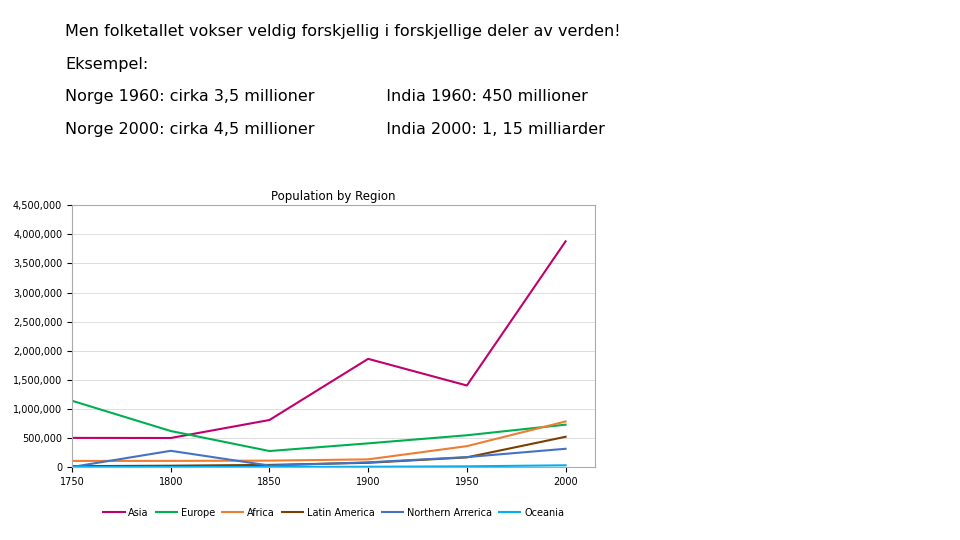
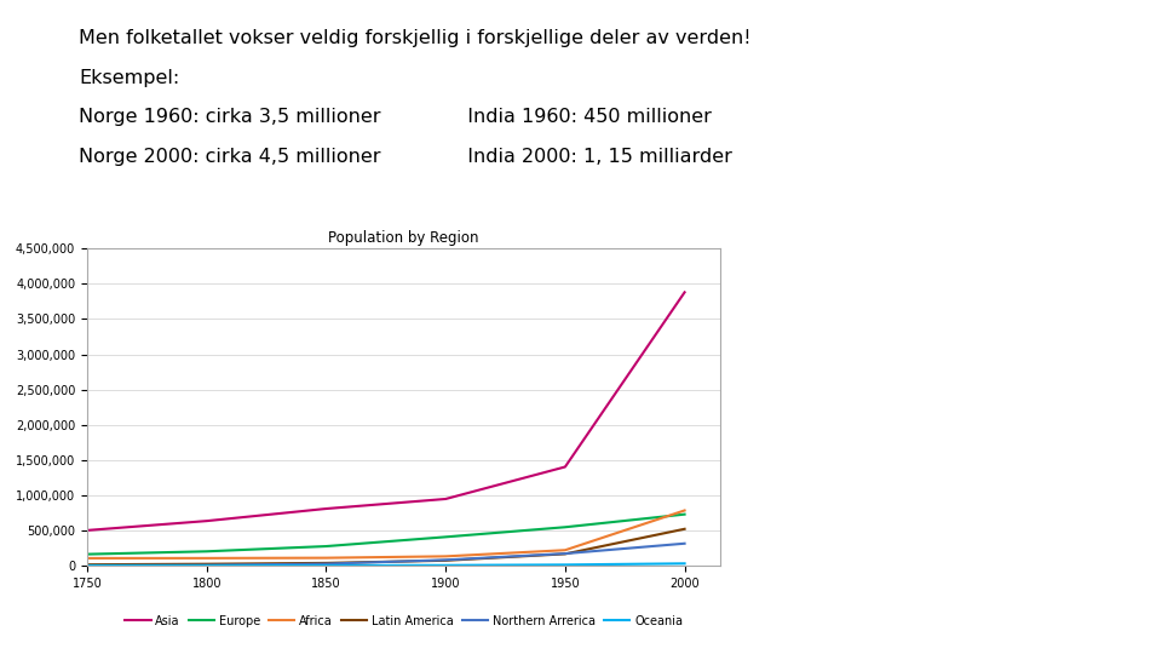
Europe/1750: 1,140,000 -> 160,000
Asia/1800: 500,000 -> 640,000
Europe/1800: 620,000 -> 200,000
Northern Arrerica/1800: 280,000 -> 10,000
Asia/1900: 1,860,000 -> 950,000
Africa/1950: 360,000 -> 220,000
